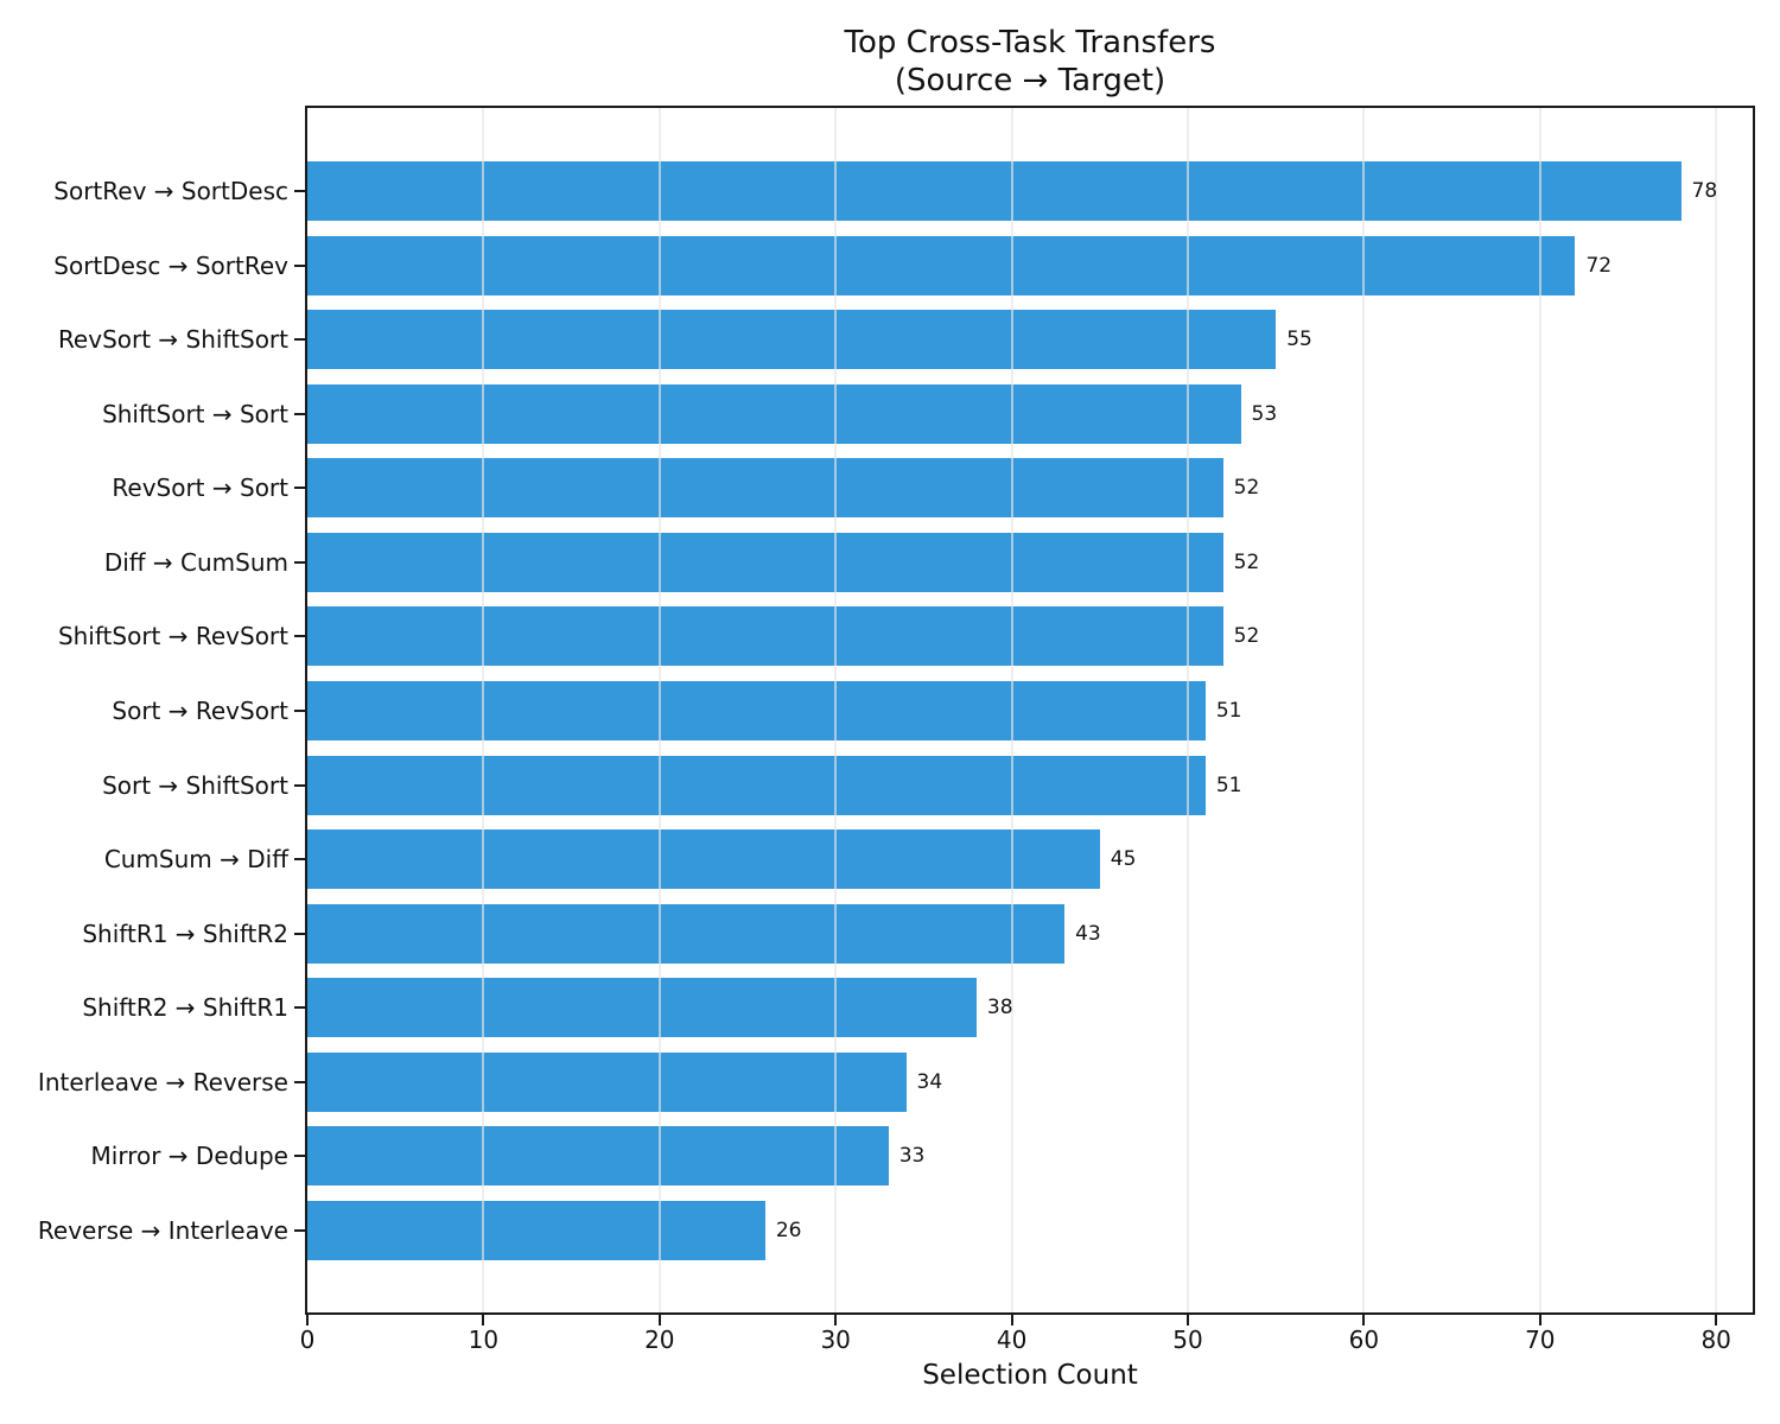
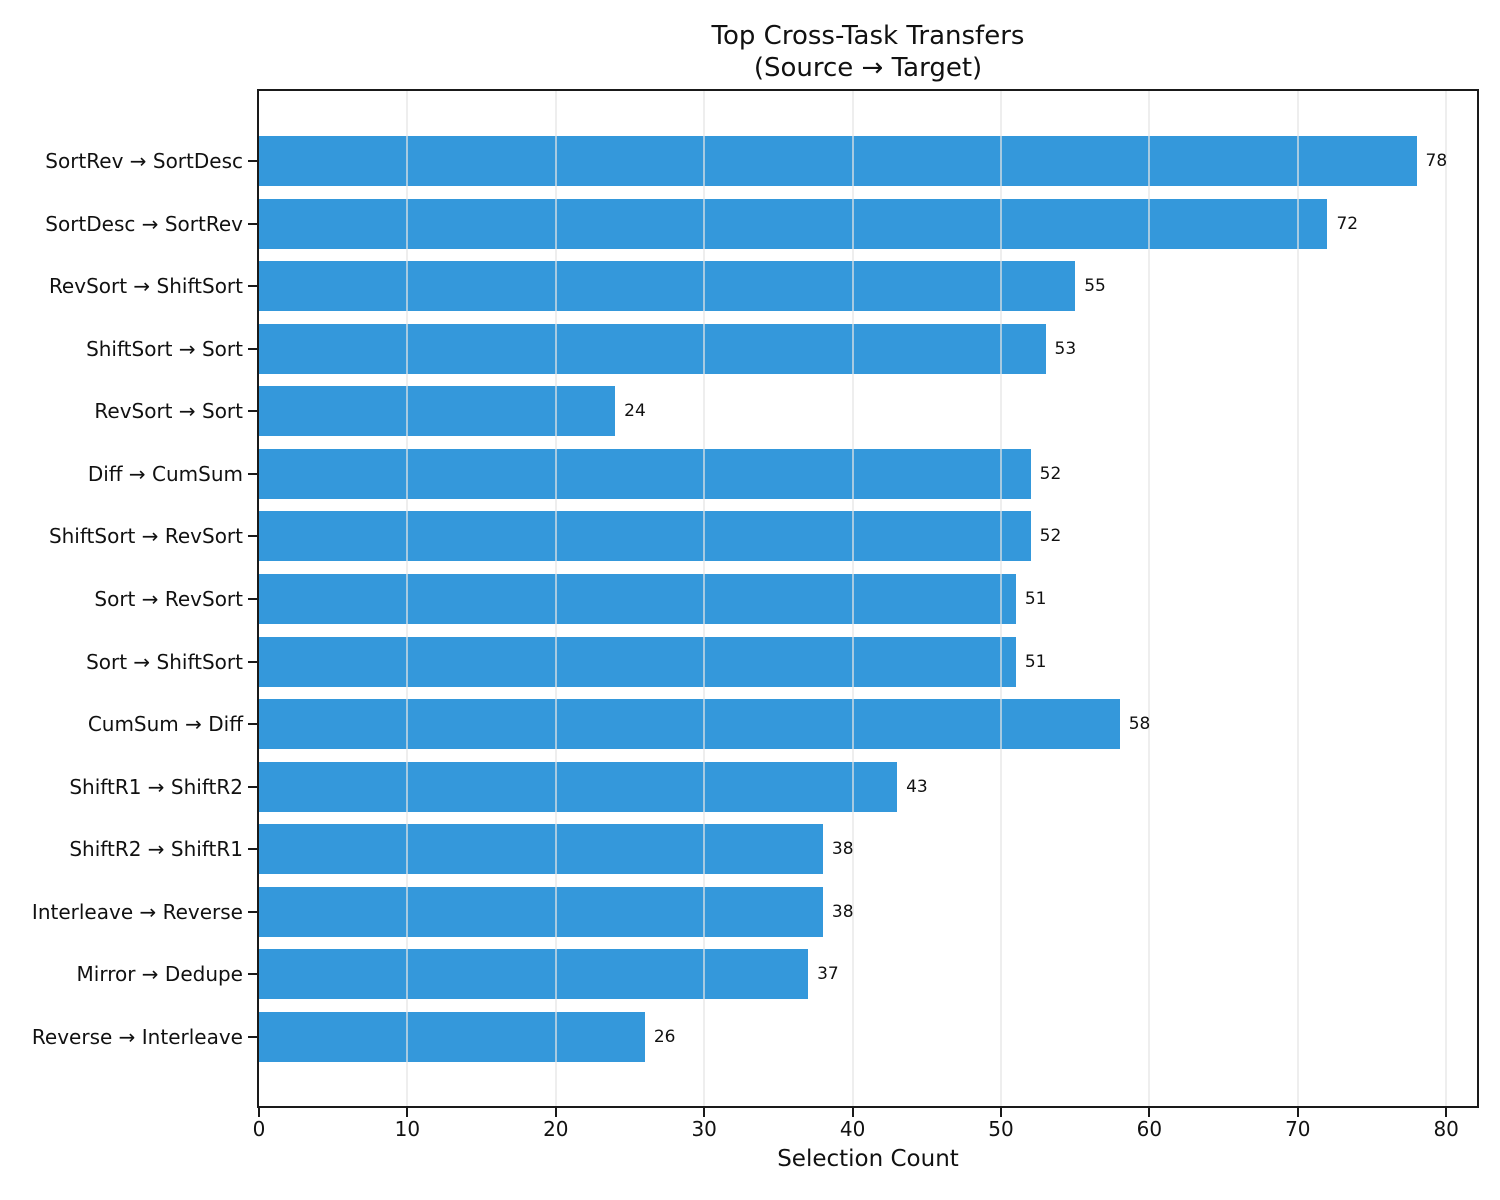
RevSort → Sort: 52 -> 24
CumSum → Diff: 45 -> 58
Interleave → Reverse: 34 -> 38
Mirror → Dedupe: 33 -> 37
